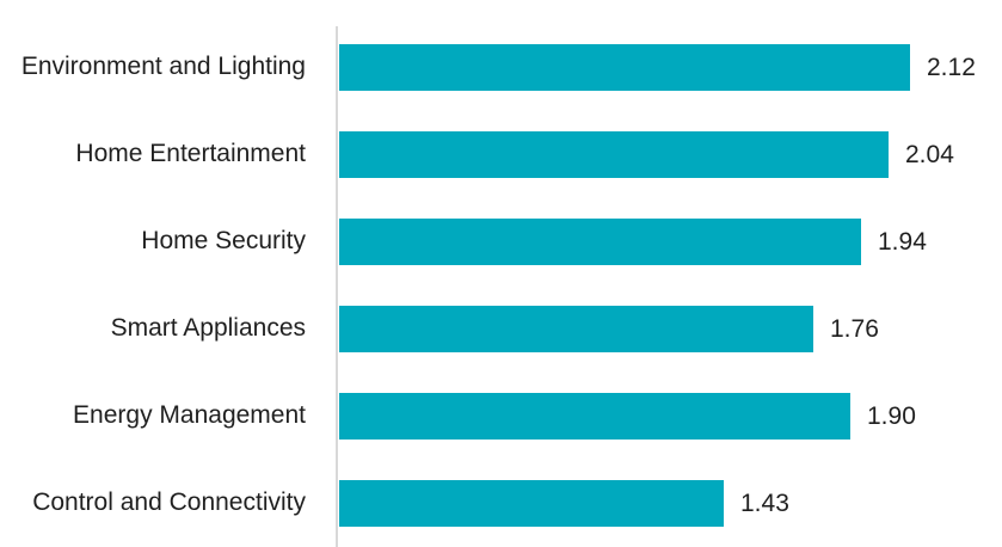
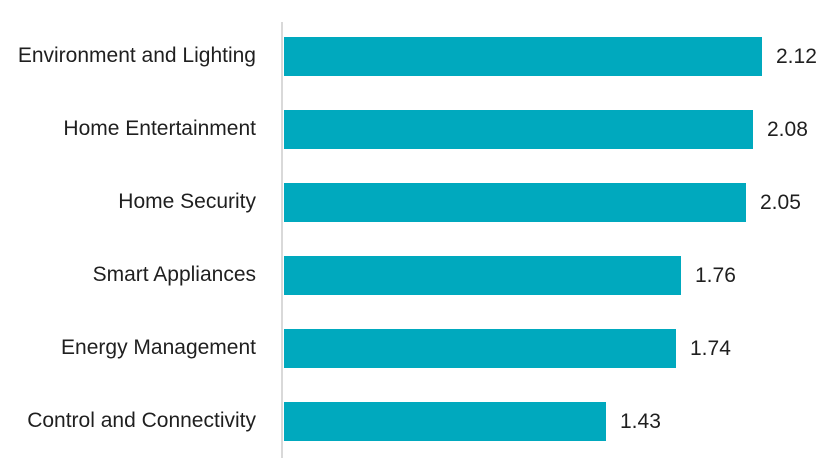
Home Entertainment: 2.04 -> 2.08
Home Security: 1.94 -> 2.05
Energy Management: 1.90 -> 1.74
